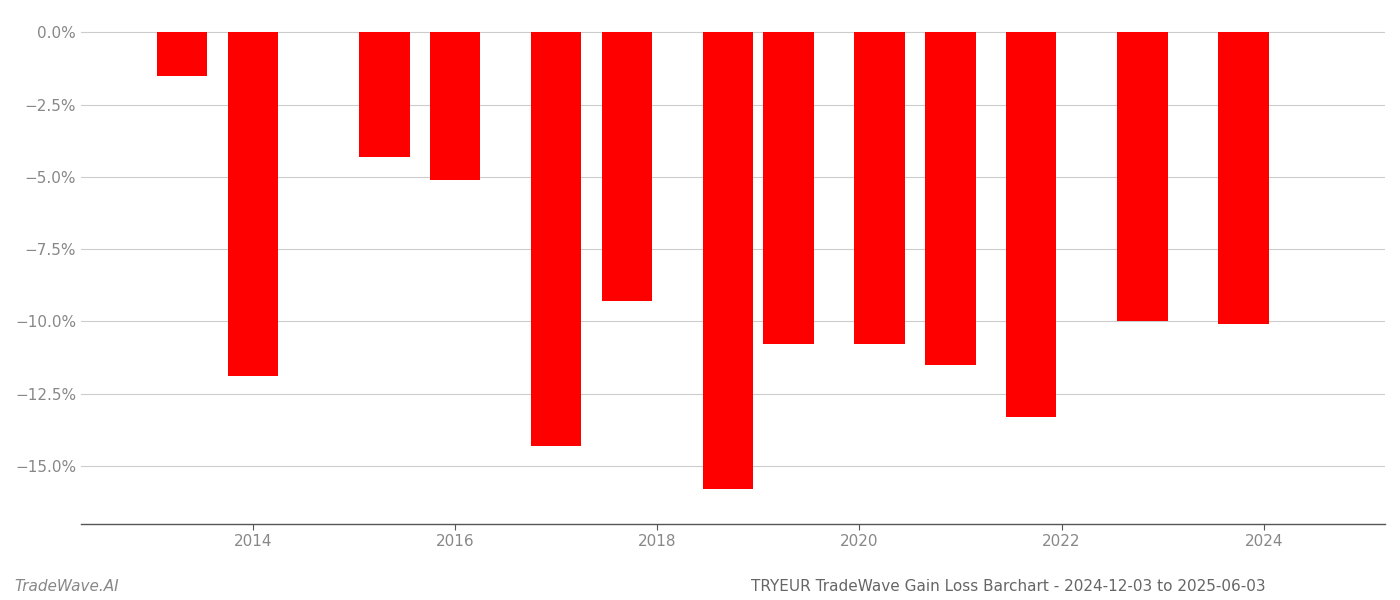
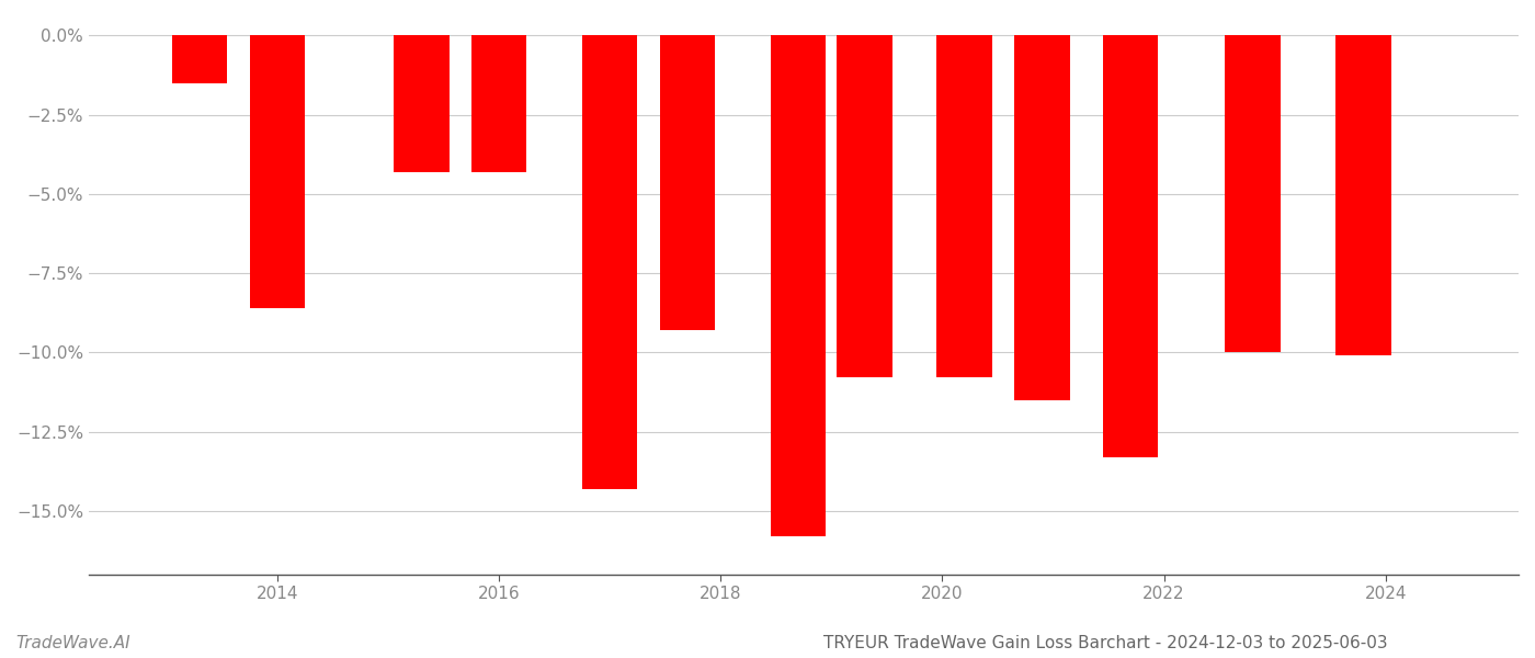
2014: -11.9% -> -8.6%
2016: -5.1% -> -4.3%
